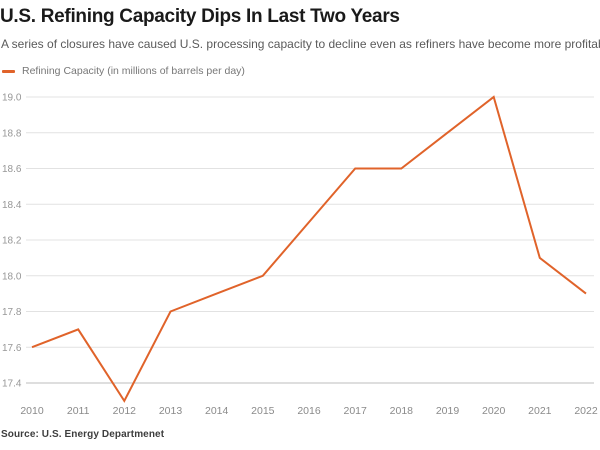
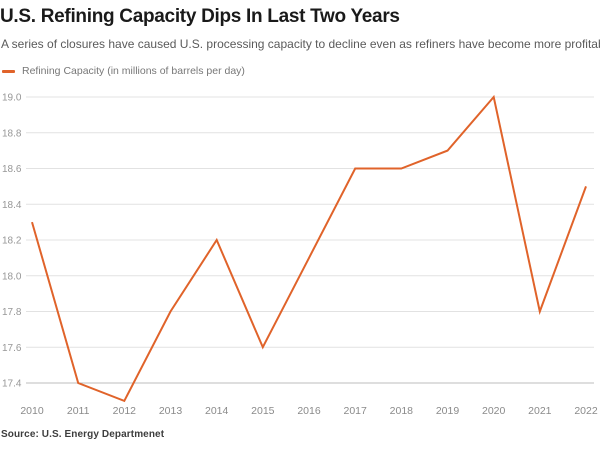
2010: 17.6 -> 18.3
2011: 17.7 -> 17.4
2014: 17.9 -> 18.2
2015: 18.0 -> 17.6
2016: 18.3 -> 18.1
2019: 18.8 -> 18.7
2021: 18.1 -> 17.8
2022: 17.9 -> 18.5
